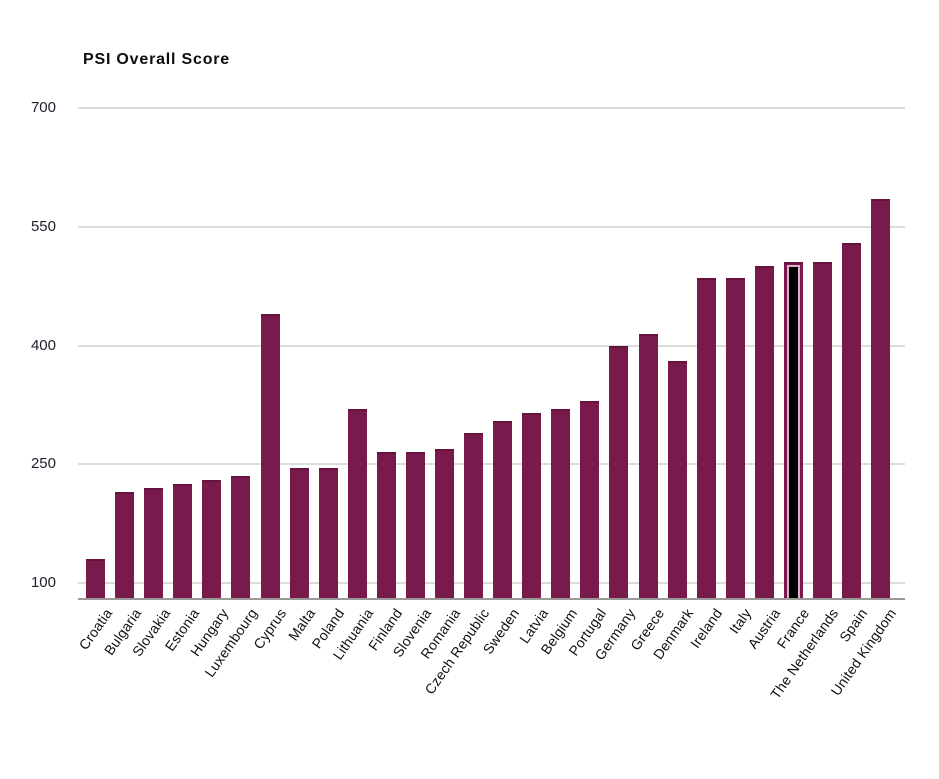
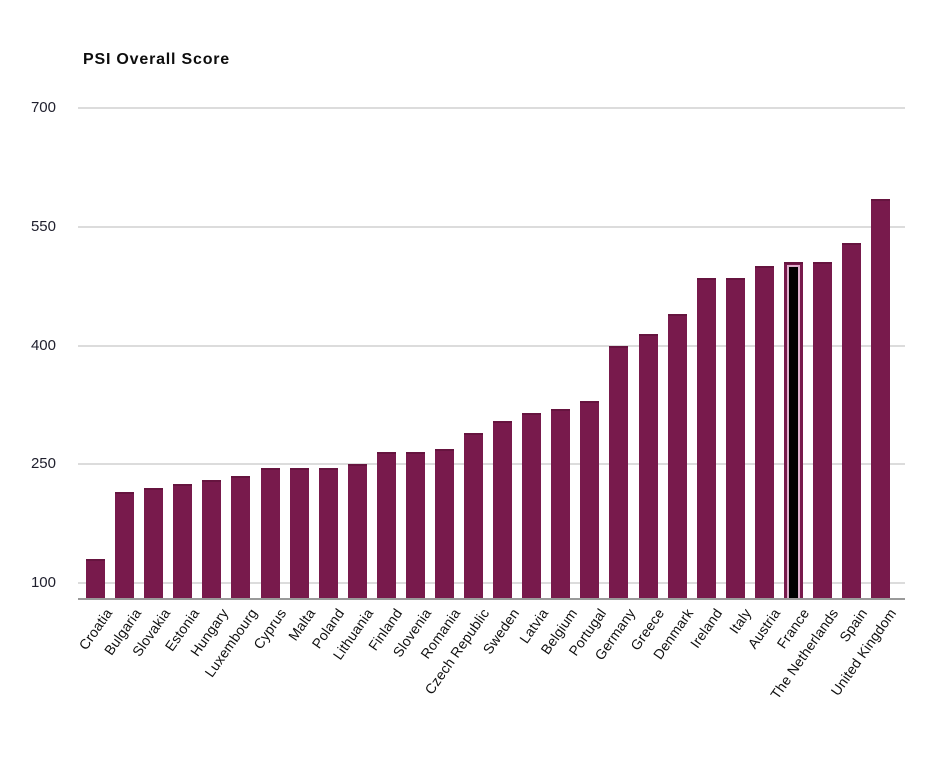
Cyprus: 440 -> 240
Lithuania: 320 -> 250
Denmark: 380 -> 440
